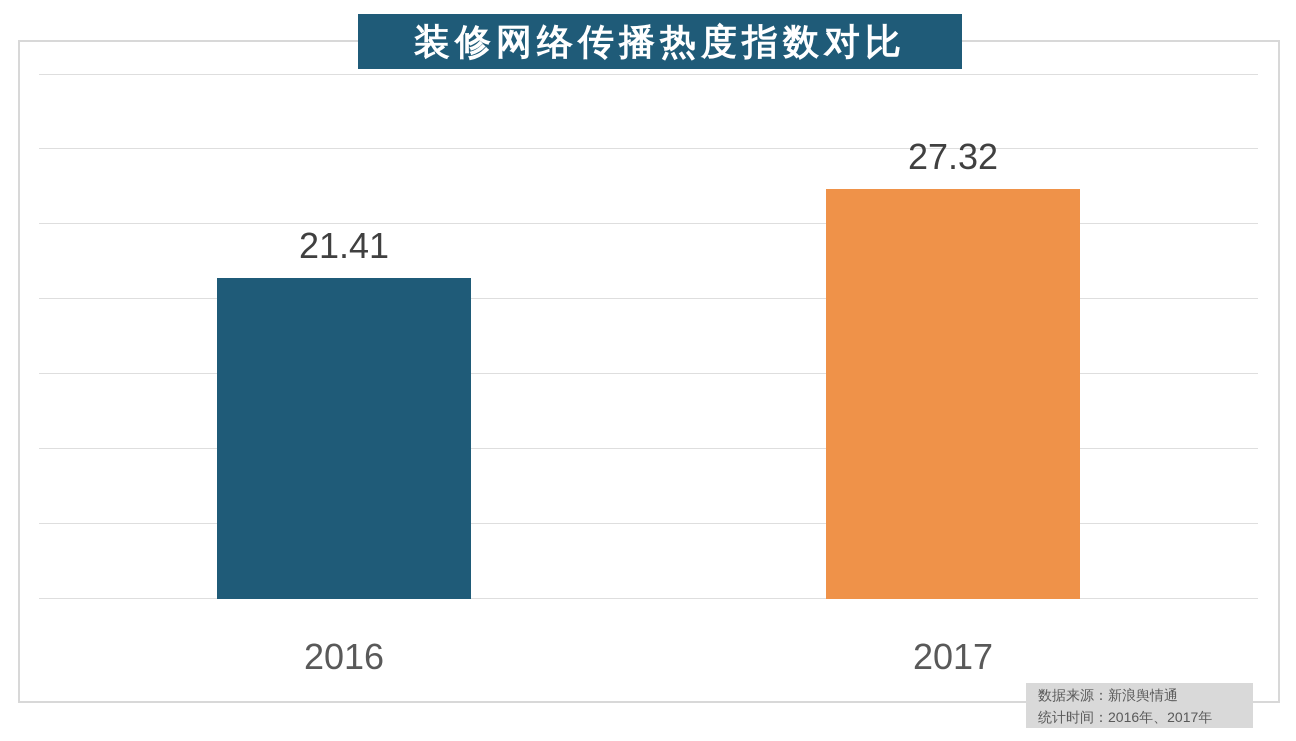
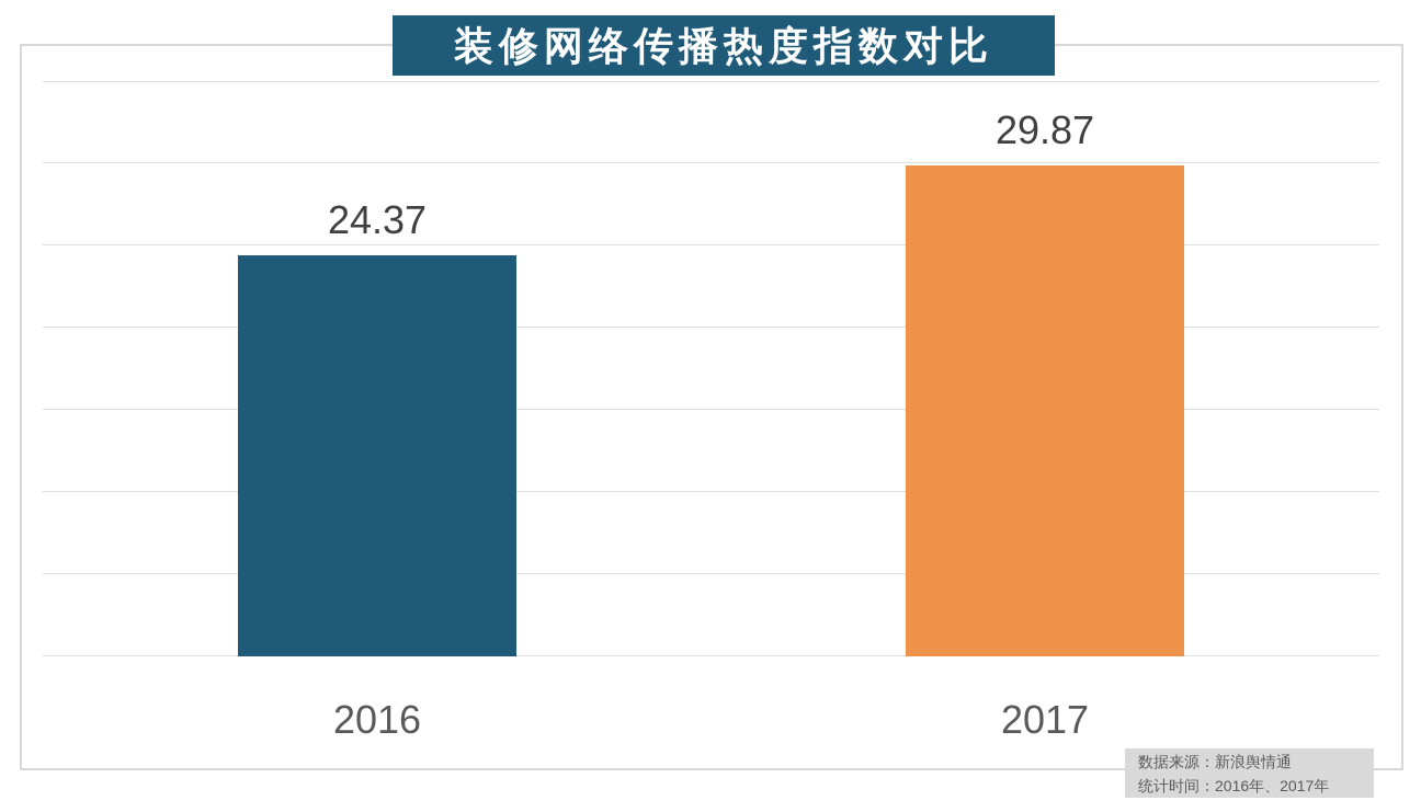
2016: 21.41 -> 24.37
2017: 27.32 -> 29.87
